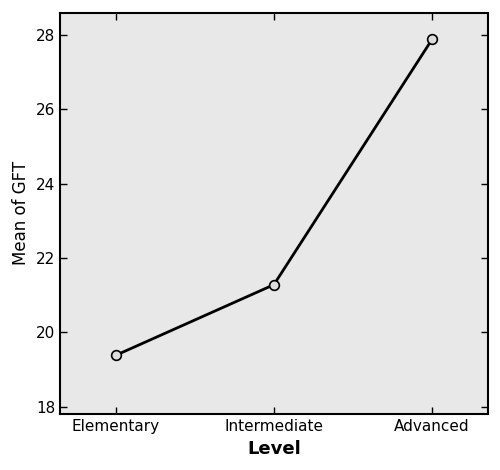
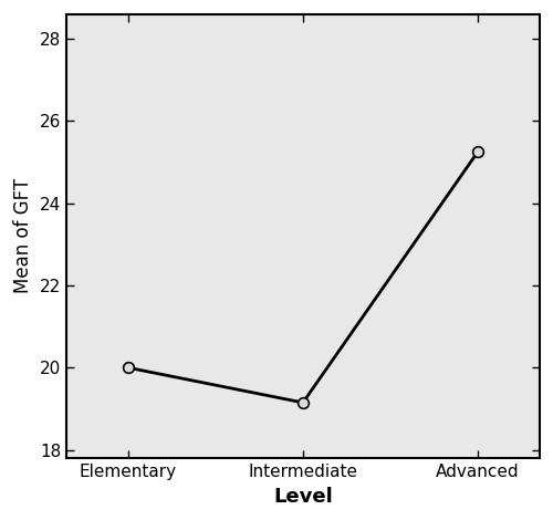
Elementary: 19.38 -> 20.00
Intermediate: 21.28 -> 19.15
Advanced: 27.88 -> 25.25
